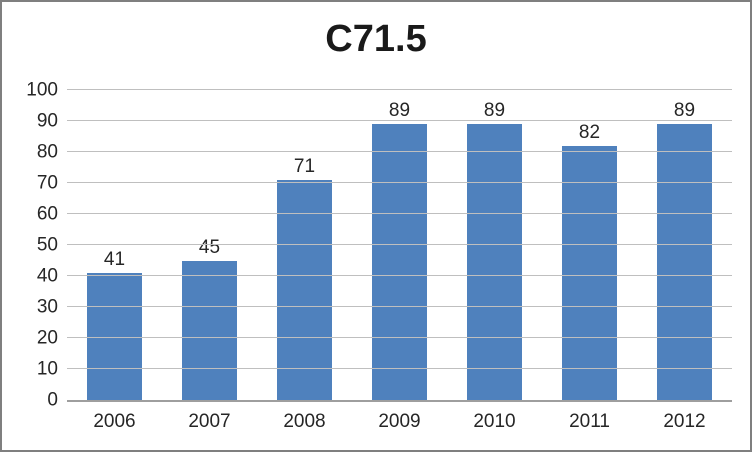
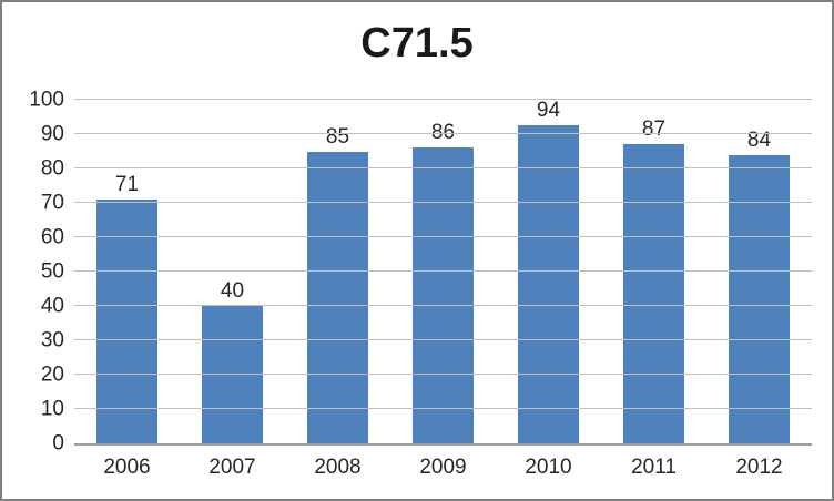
2006: 41 -> 71
2007: 45 -> 40
2008: 71 -> 85
2009: 89 -> 86
2010: 89 -> 94
2011: 82 -> 87
2012: 89 -> 84
